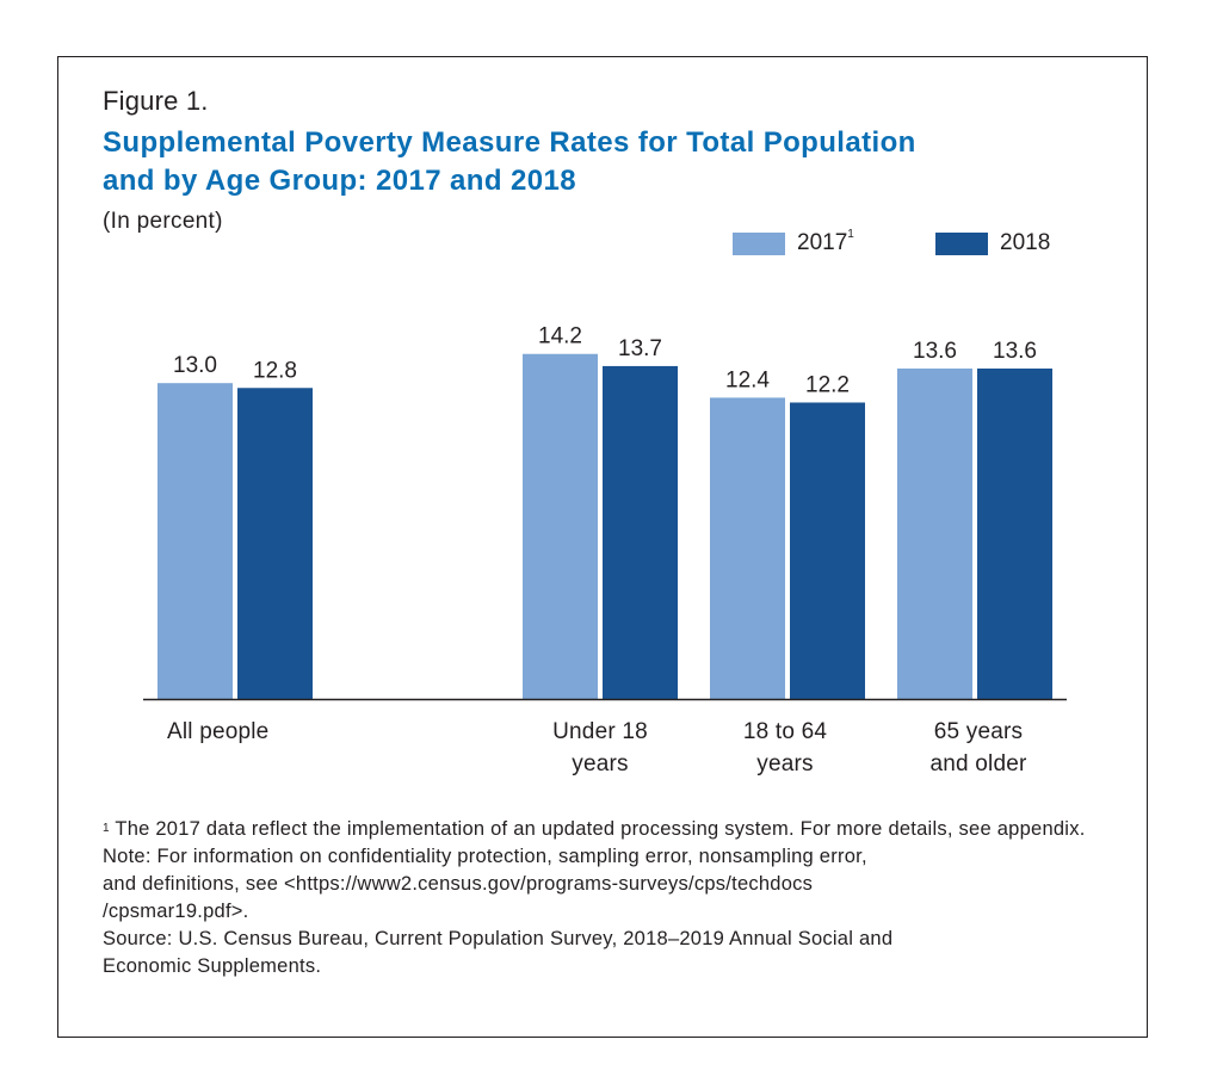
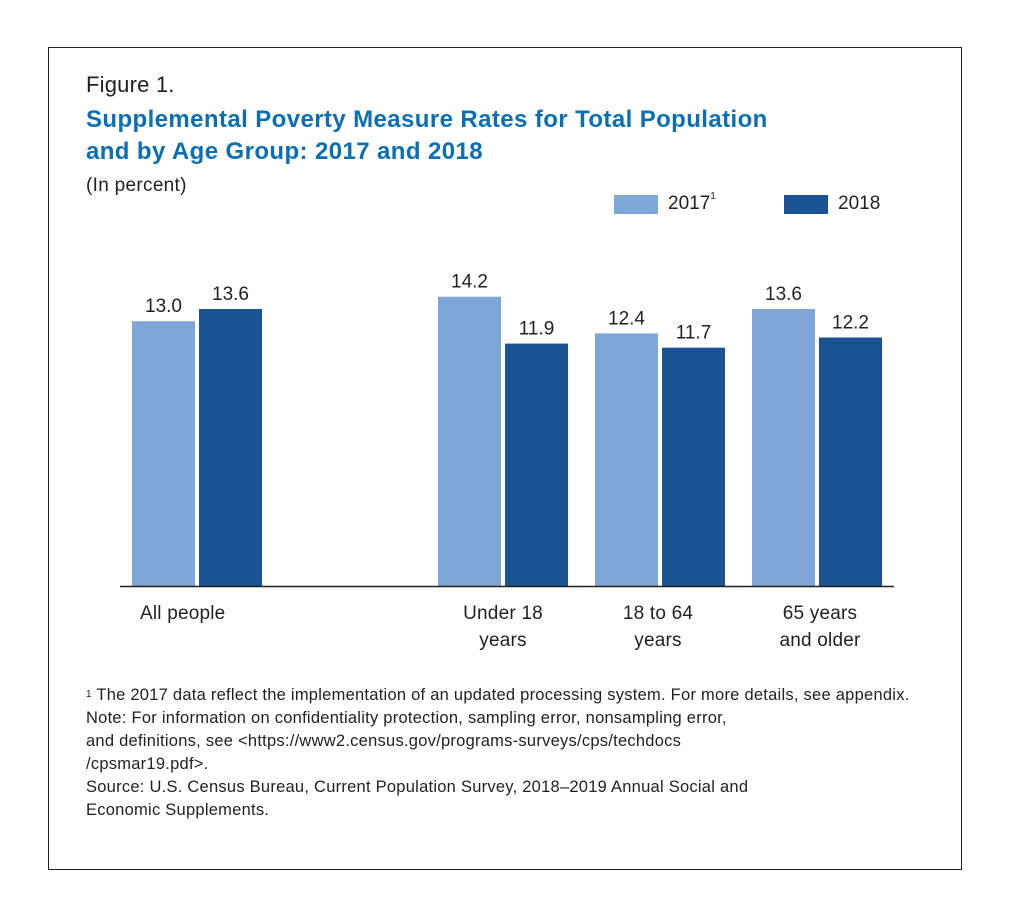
2018/All people: 12.8 -> 13.6
2018/Under 18 years: 13.7 -> 11.9
2018/18 to 64 years: 12.2 -> 11.7
2018/65 years and older: 13.6 -> 12.2
